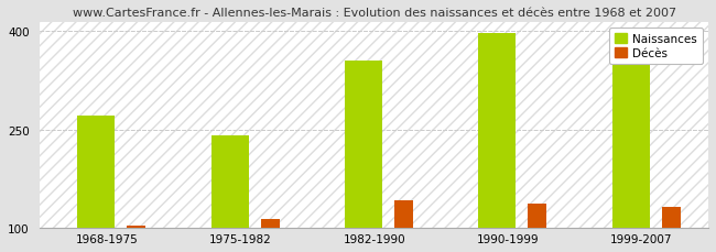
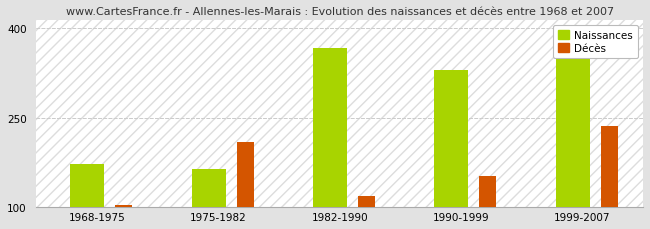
Naissances/1968-1975: 272 -> 172
Naissances/1975-1982: 242 -> 164
Décès/1975-1982: 113 -> 210
Naissances/1982-1990: 355 -> 368
Décès/1982-1990: 143 -> 118
Naissances/1990-1999: 398 -> 330
Décès/1990-1999: 138 -> 152
Décès/1999-2007: 133 -> 236
